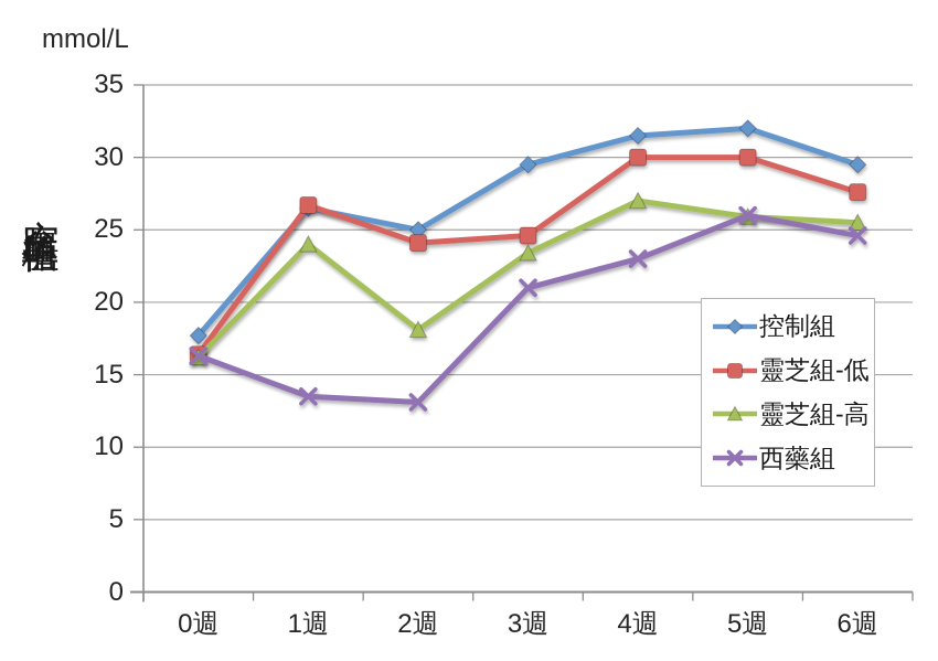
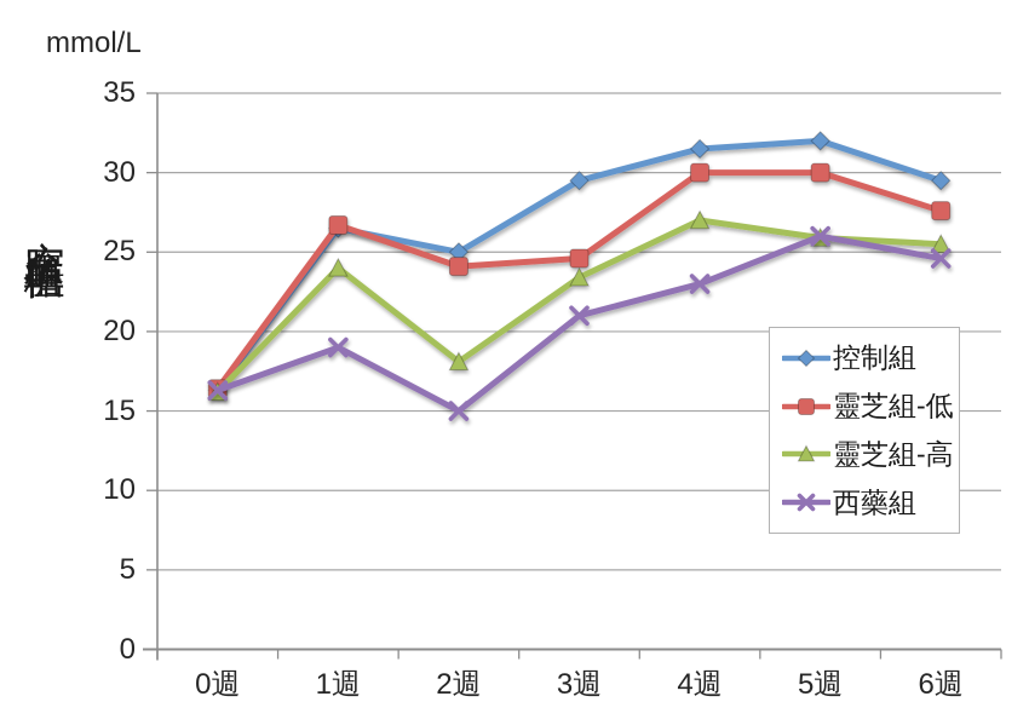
控制組/0週: 17.7 -> 16.3
西藥組/1週: 13.5 -> 19.0
西藥組/2週: 13.1 -> 15.0
